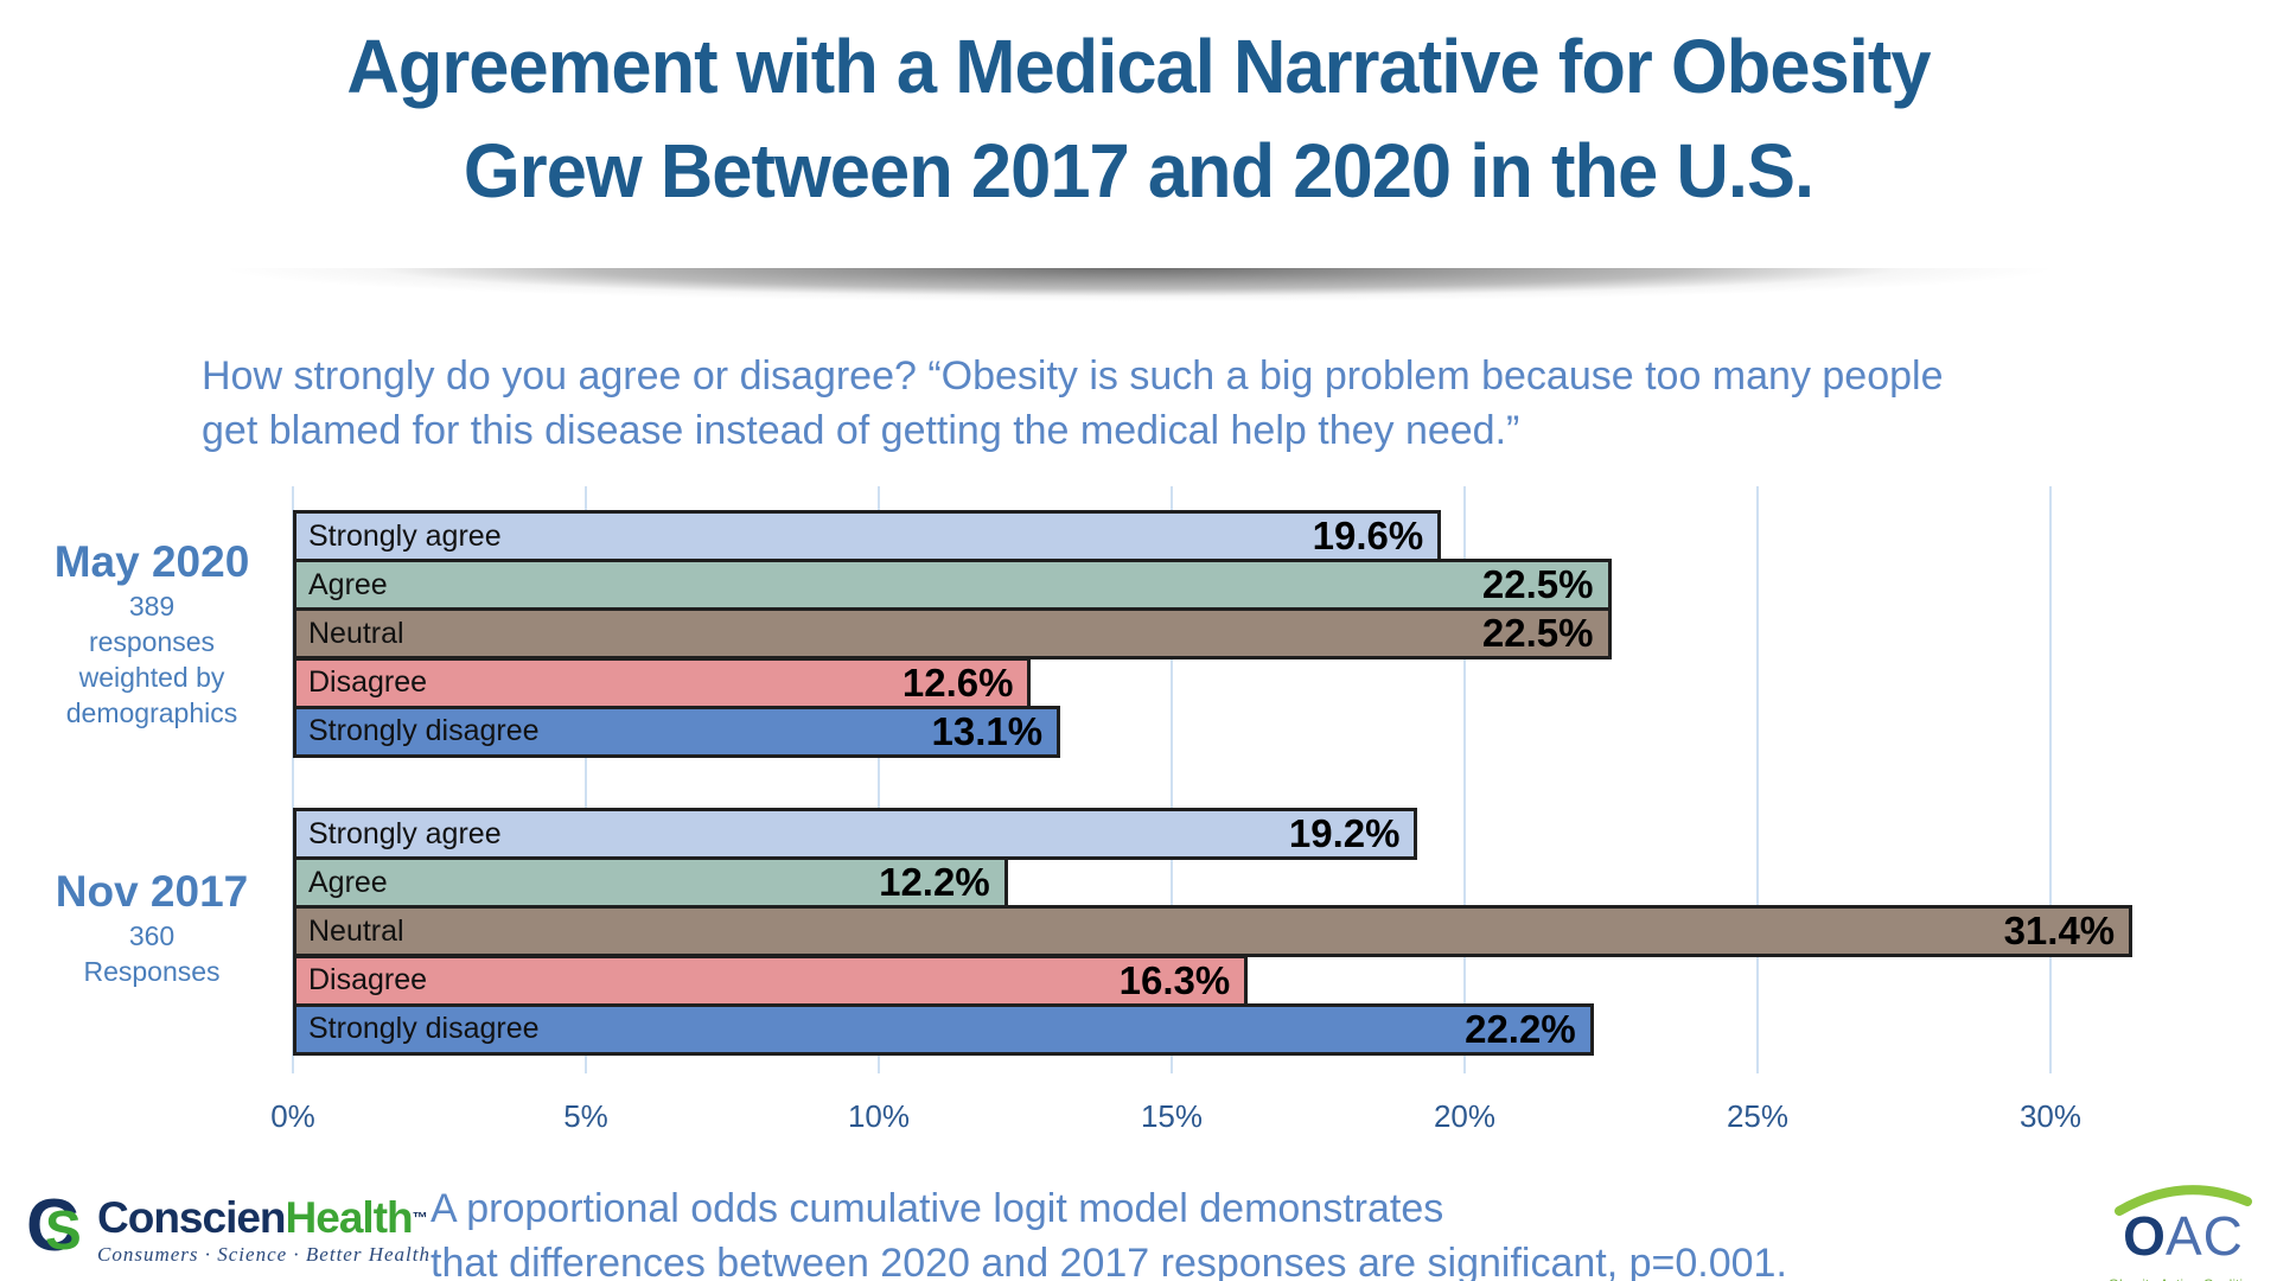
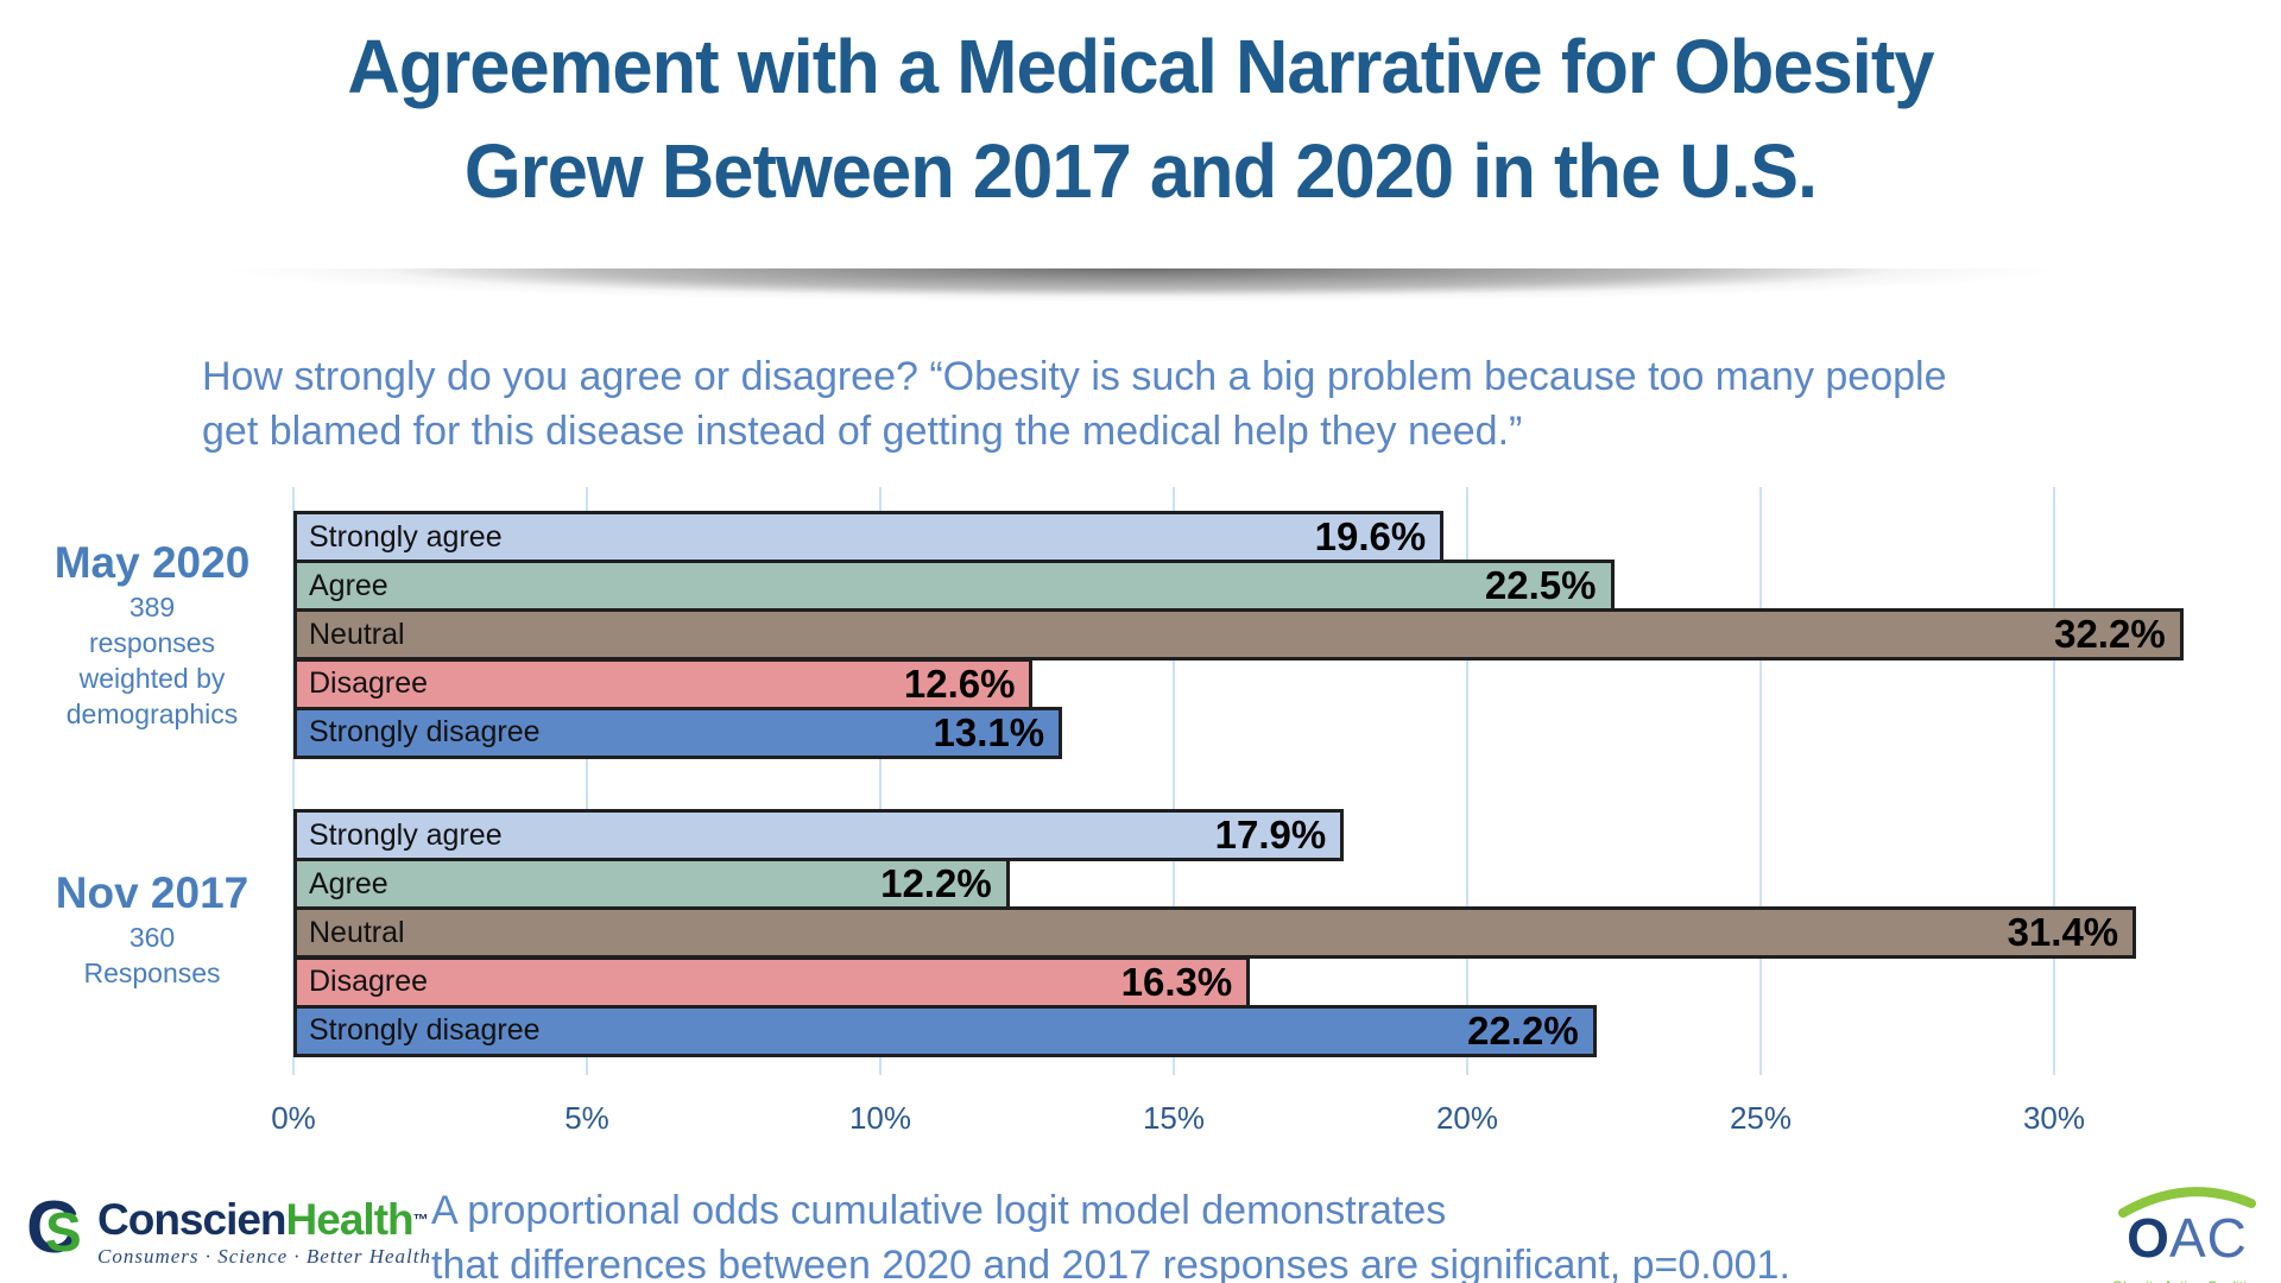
Nov 2017/Strongly agree: 19.2% -> 17.9%
May 2020/Neutral: 22.5% -> 32.2%
